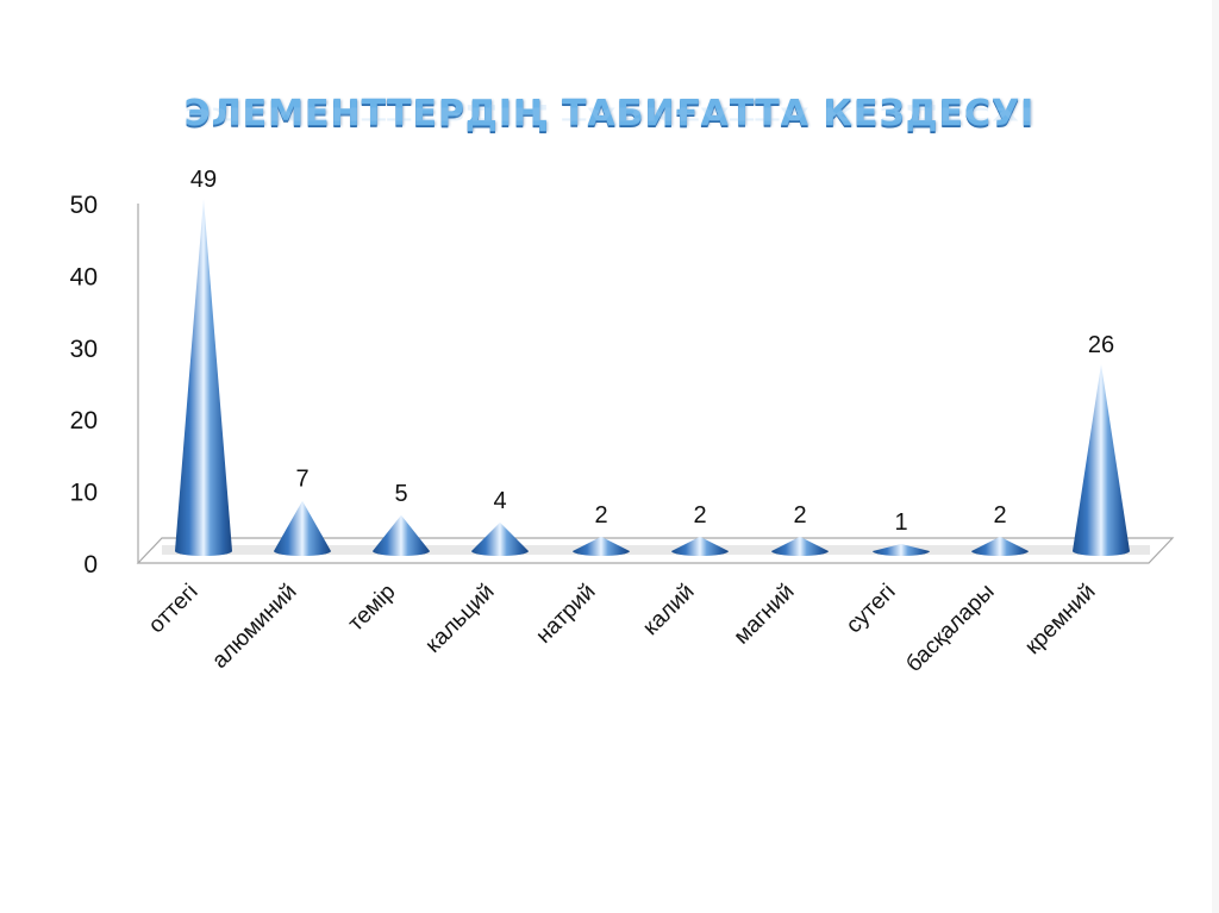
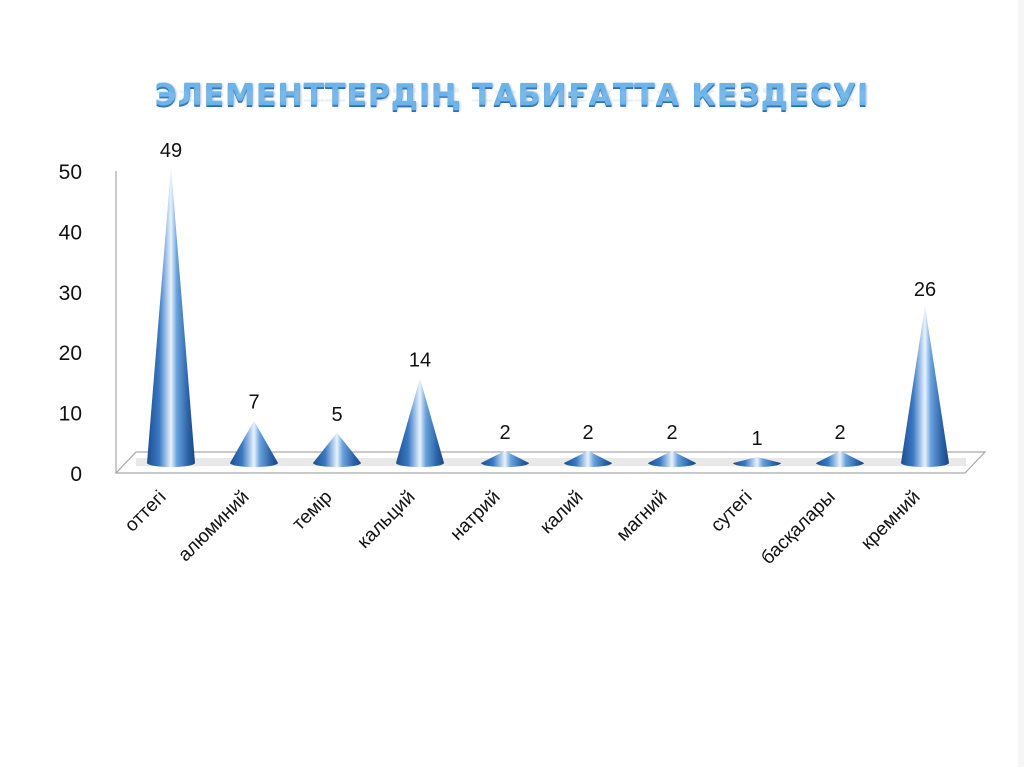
кальций: 4 -> 14
